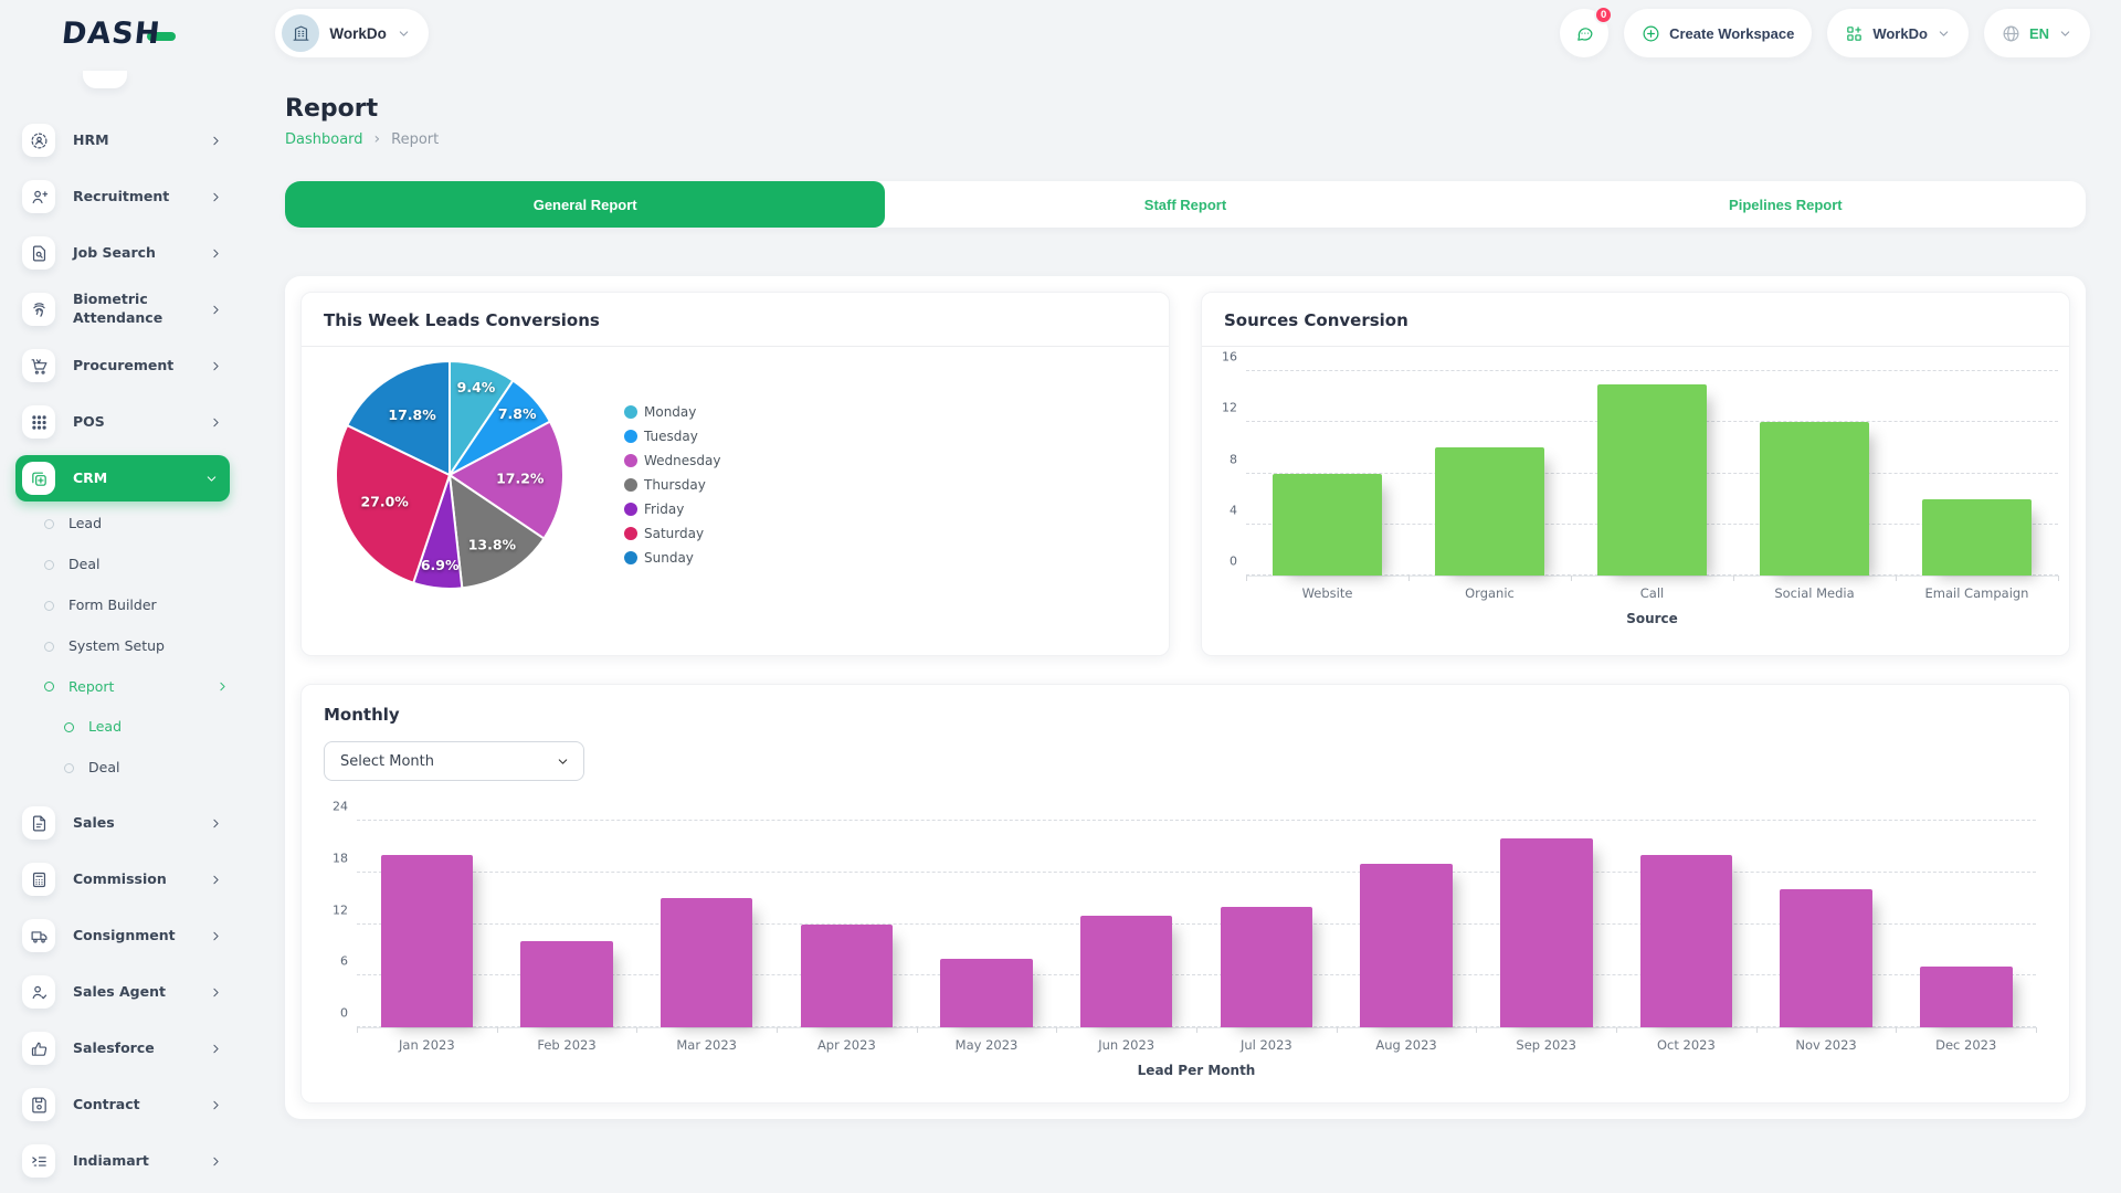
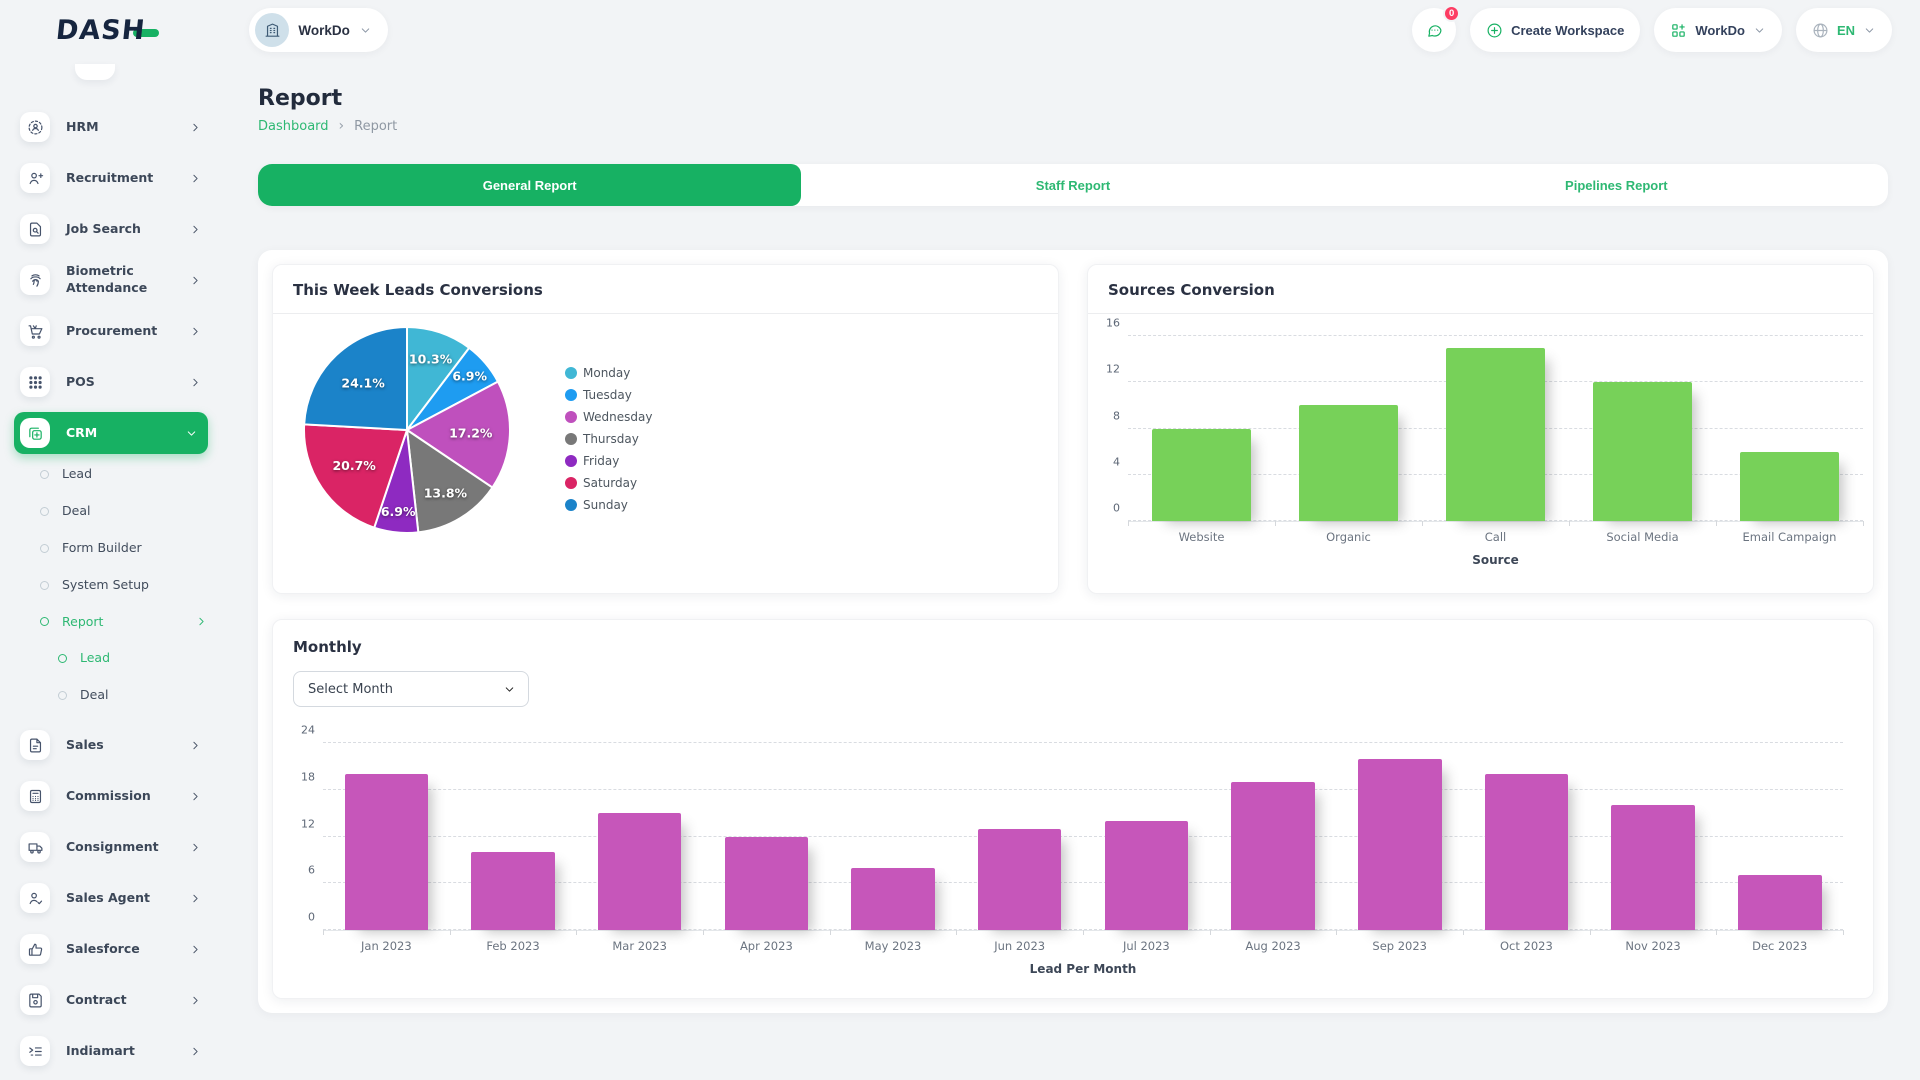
This Week Leads Conversions/Monday: 9.4% -> 10.3%
This Week Leads Conversions/Tuesday: 7.8% -> 6.9%
This Week Leads Conversions/Saturday: 27.0% -> 20.7%
This Week Leads Conversions/Sunday: 17.8% -> 24.1%
